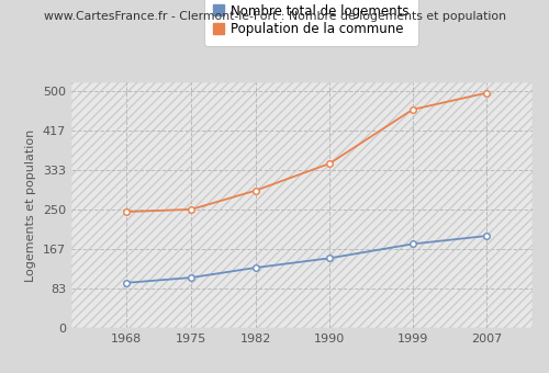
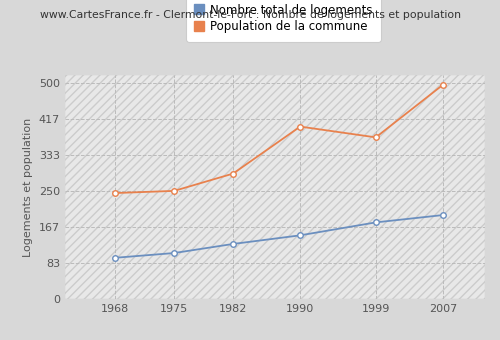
Population de la commune/1990: 348 -> 400
Population de la commune/1999: 462 -> 375
